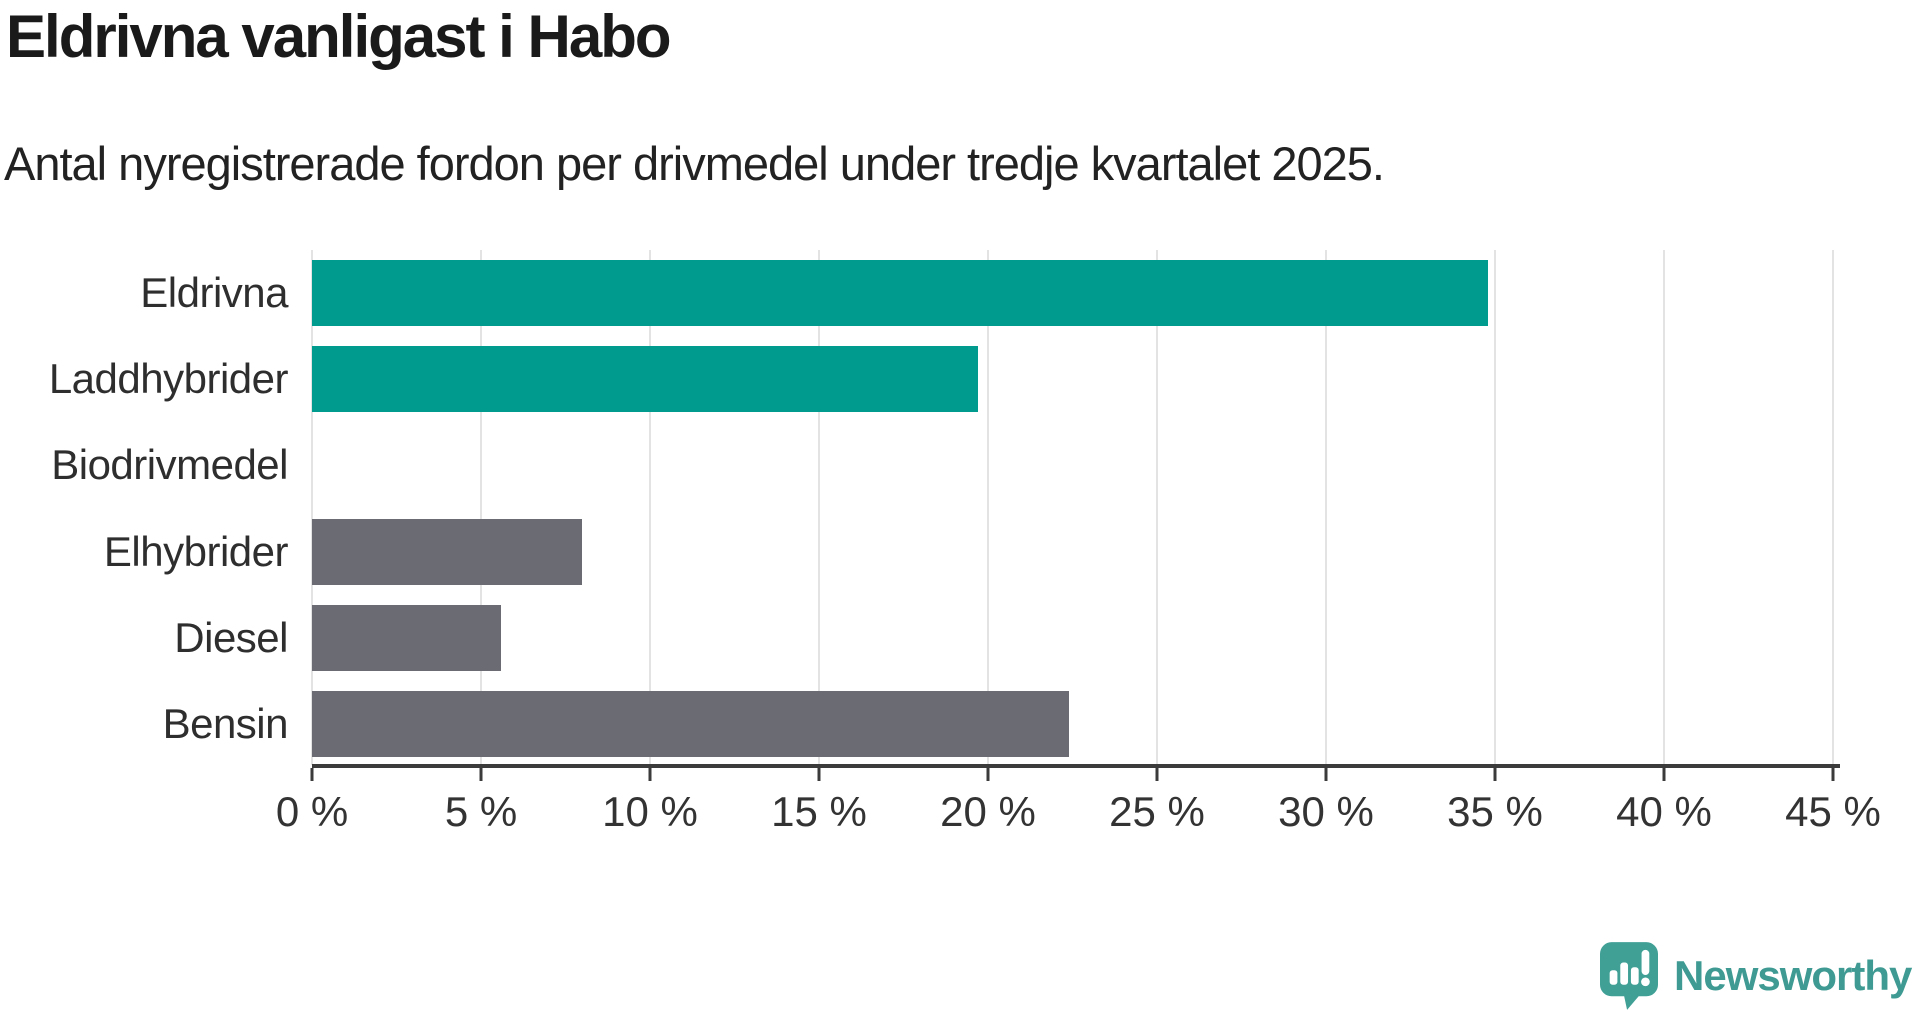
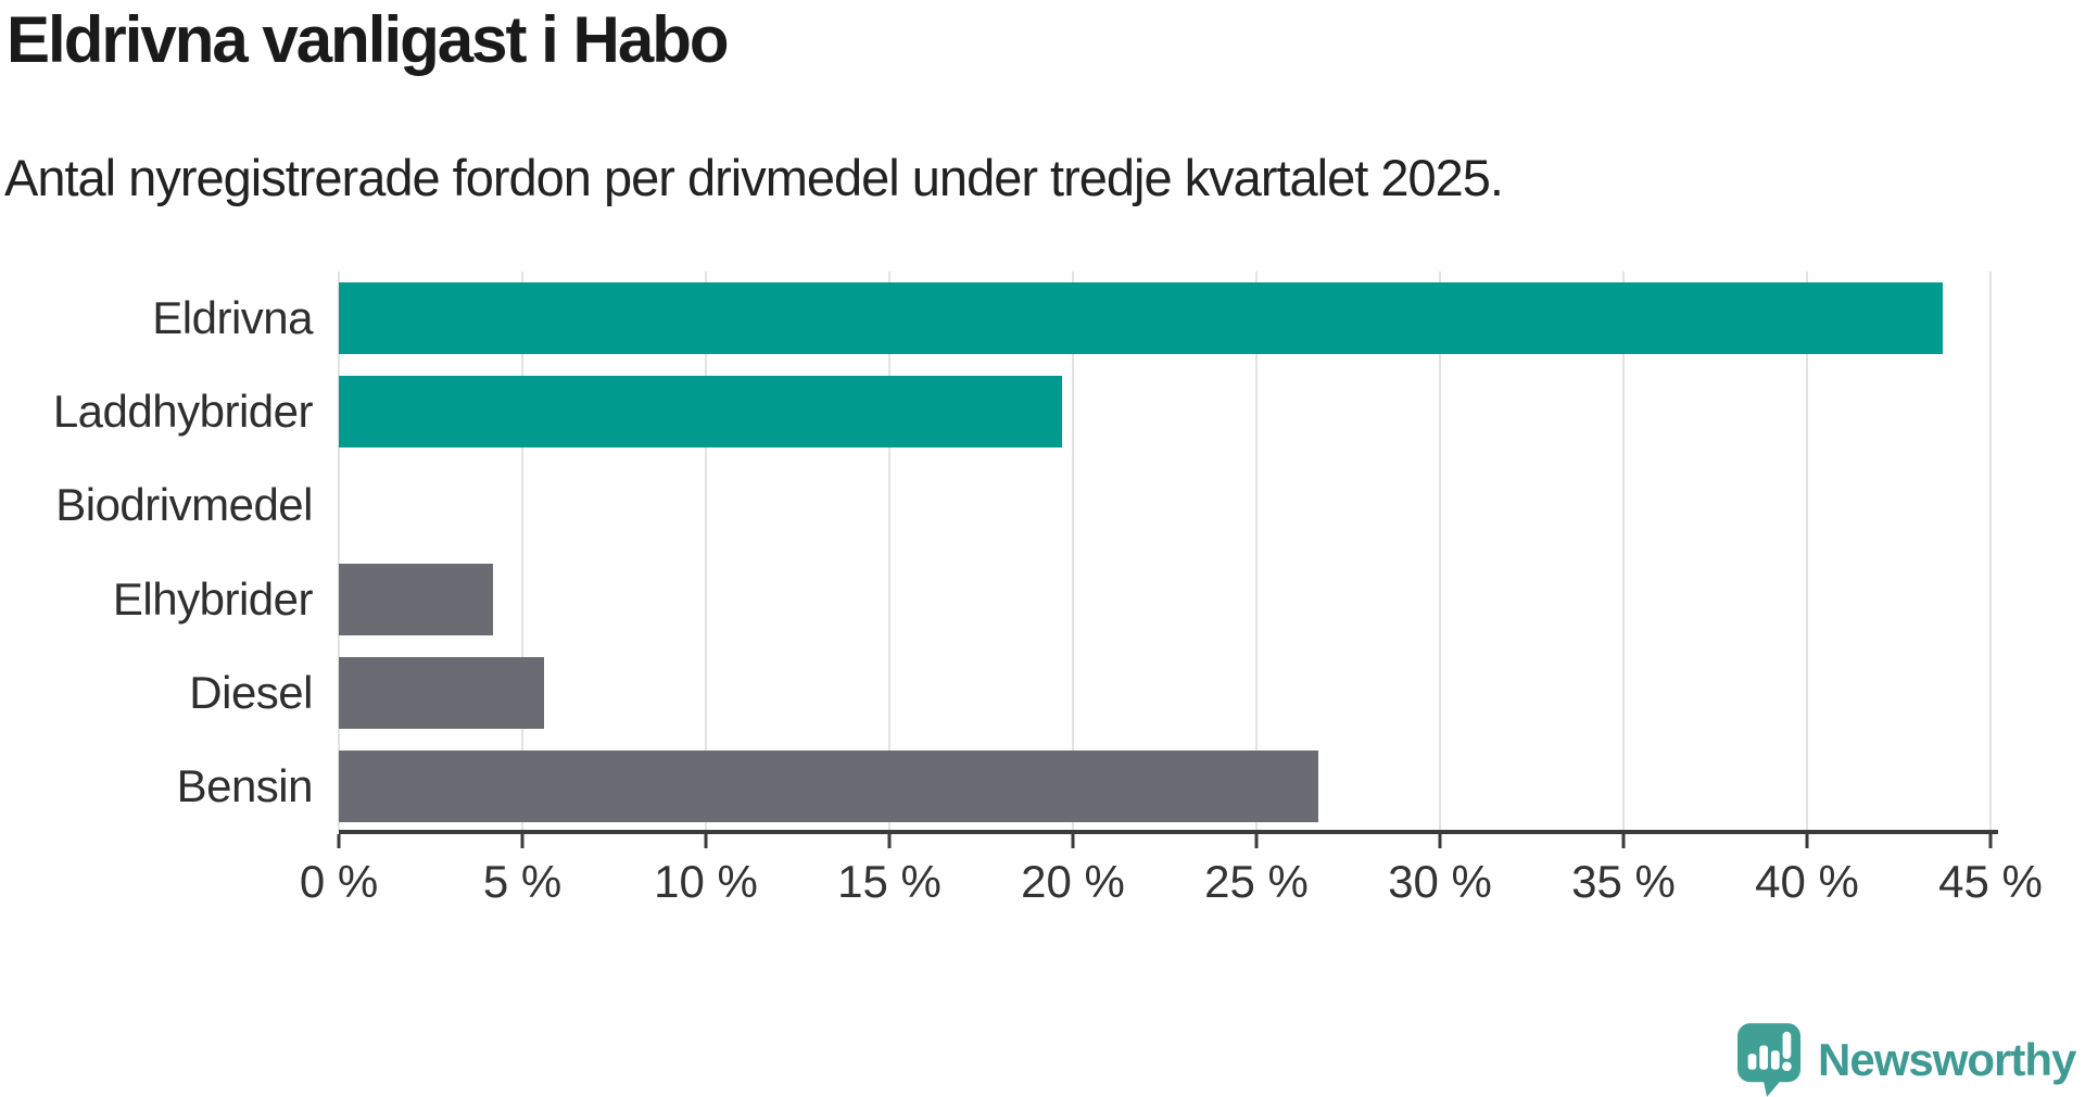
Eldrivna: 34.8% -> 43.7%
Elhybrider: 8.0% -> 4.2%
Bensin: 22.4% -> 26.7%
